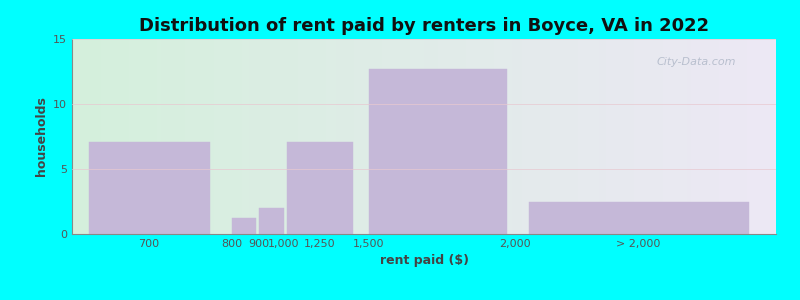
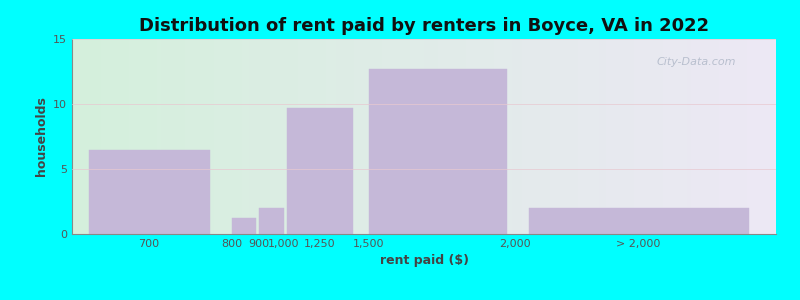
700: 7.1 -> 6.5
1,250: 7.1 -> 9.7
> 2,000: 2.5 -> 2.0
